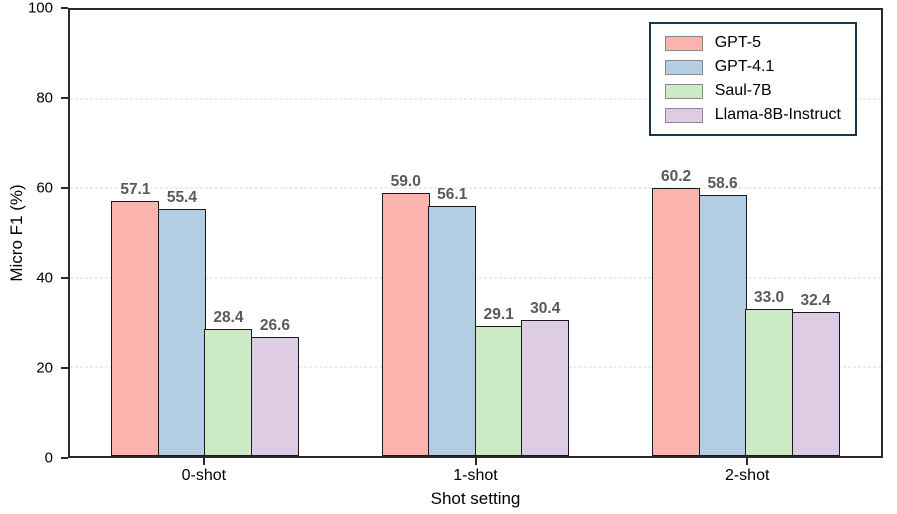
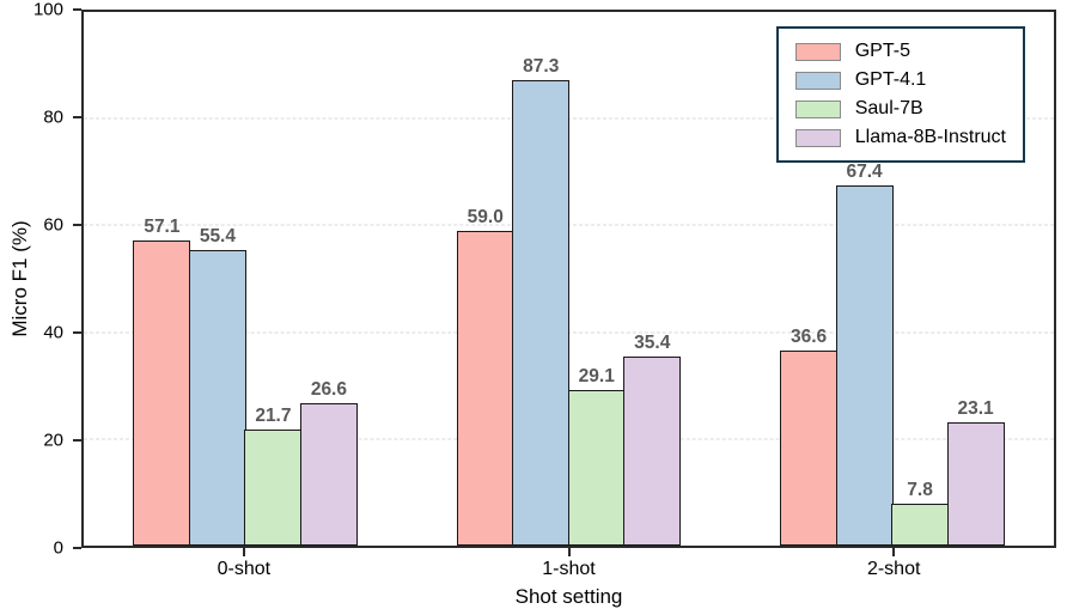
Saul-7B/0-shot: 28.4 -> 21.7
GPT-4.1/1-shot: 56.1 -> 87.3
Llama-8B-Instruct/1-shot: 30.4 -> 35.4
GPT-5/2-shot: 60.2 -> 36.6
GPT-4.1/2-shot: 58.6 -> 67.4
Saul-7B/2-shot: 33.0 -> 7.8
Llama-8B-Instruct/2-shot: 32.4 -> 23.1
